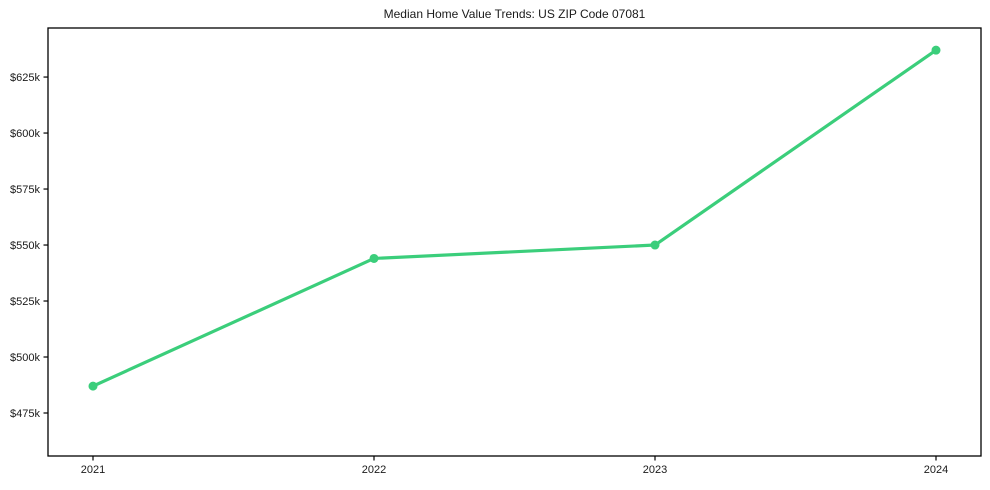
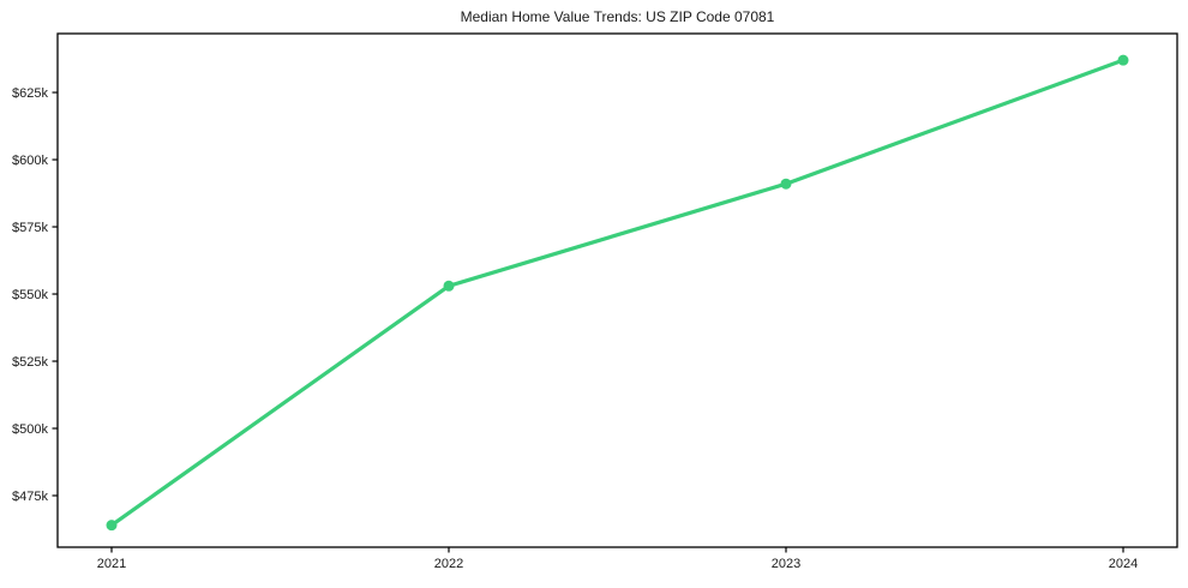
2021: $487k -> $464k
2022: $544k -> $553k
2023: $550k -> $591k
